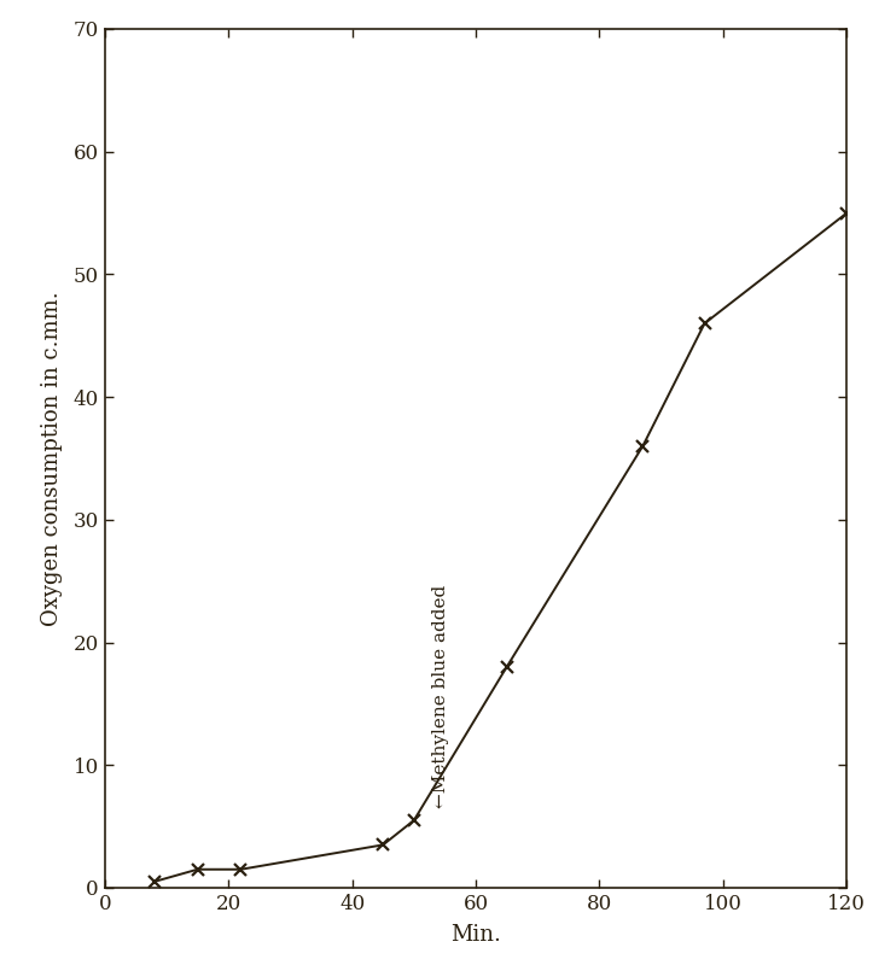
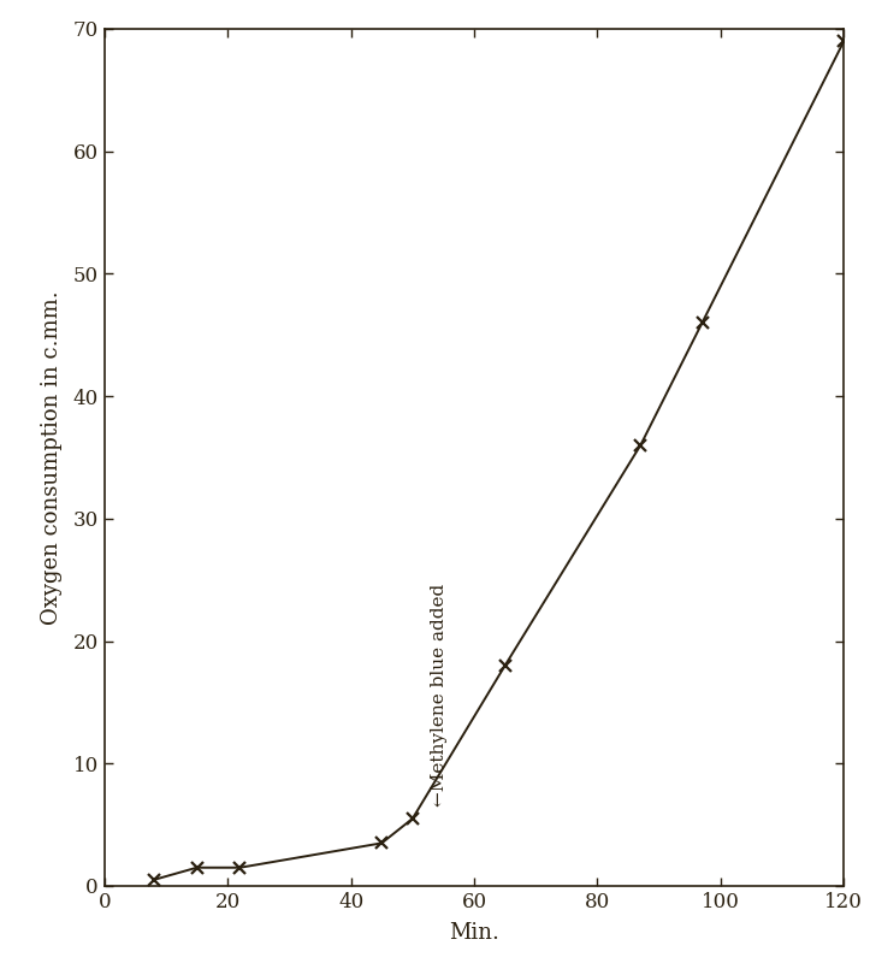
120: 55.0 -> 69.0
